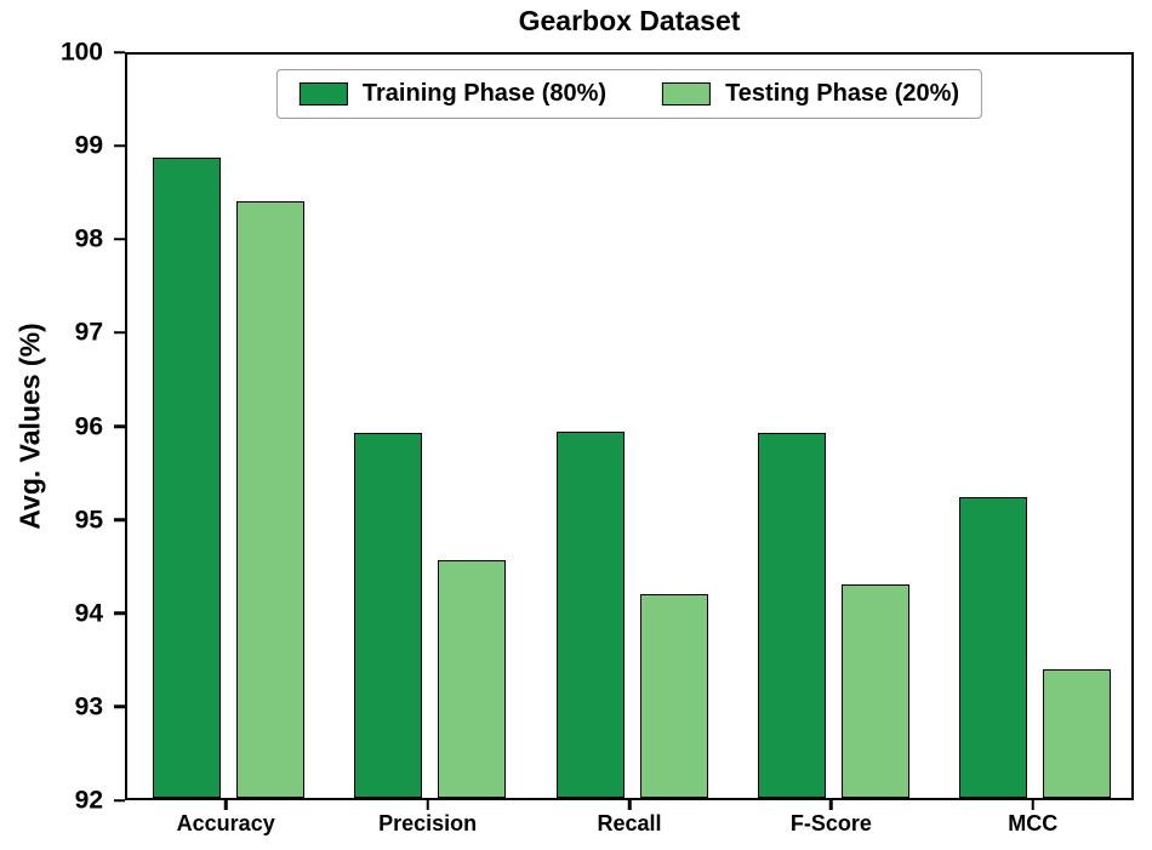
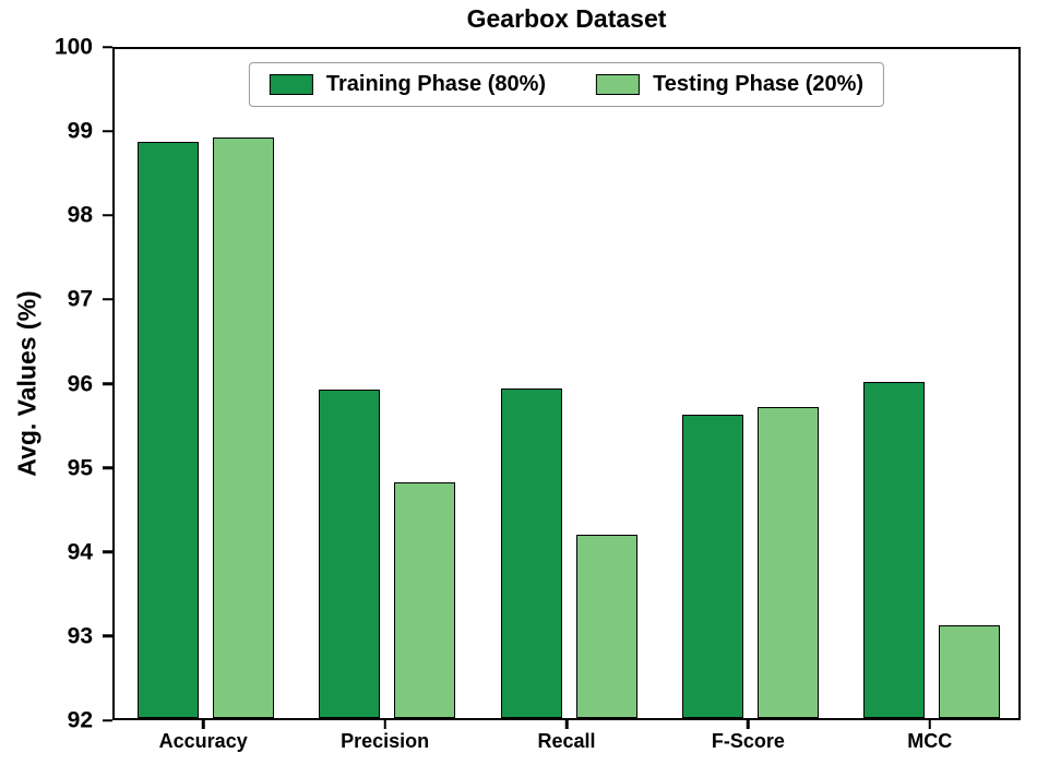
Testing Phase (20%)/Accuracy: 98.4 -> 98.9
Testing Phase (20%)/Precision: 94.5 -> 94.8
Training Phase (80%)/F-Score: 95.9 -> 95.6
Testing Phase (20%)/F-Score: 94.3 -> 95.7
Training Phase (80%)/MCC: 95.2 -> 96.0
Testing Phase (20%)/MCC: 93.4 -> 93.1
